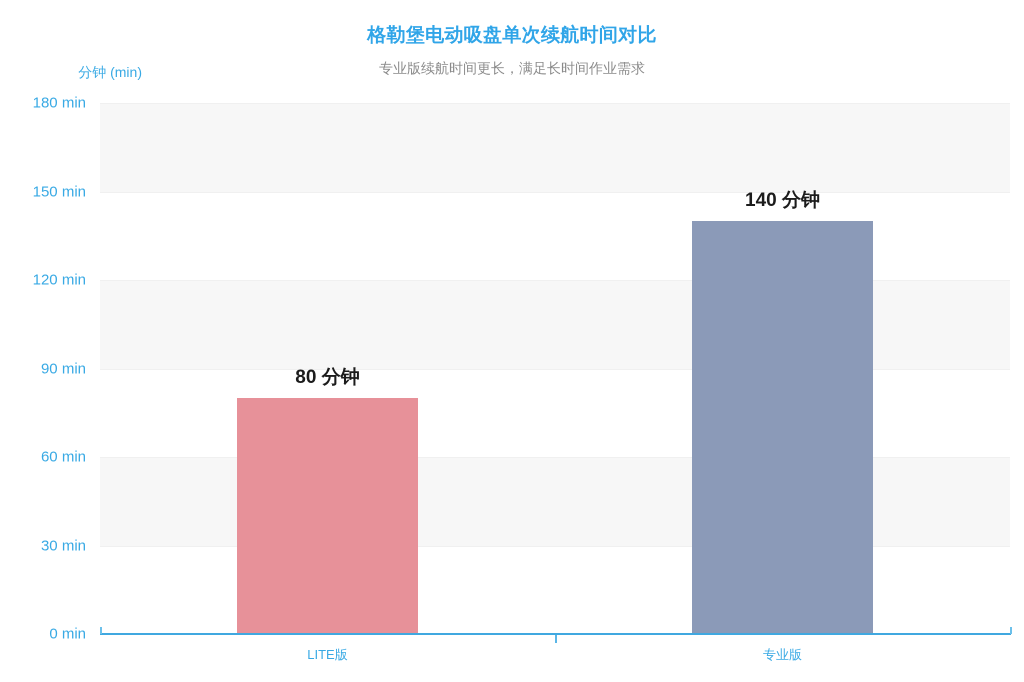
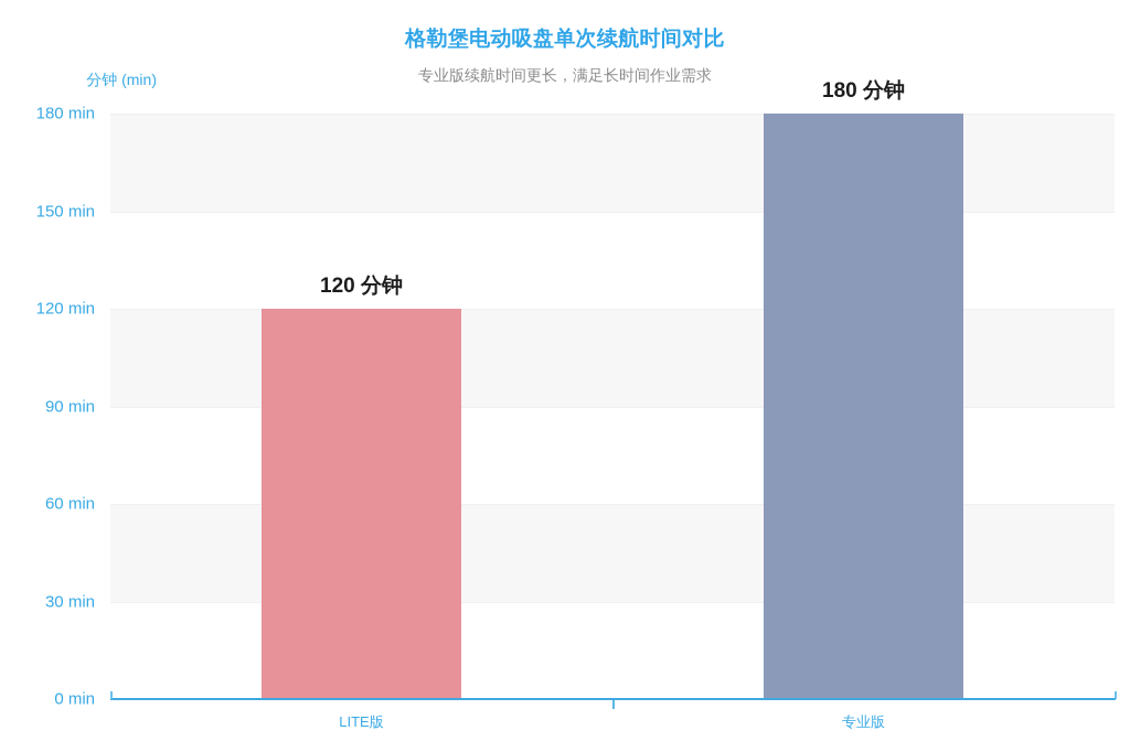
LITE版: 80 -> 120
专业版: 140 -> 180
